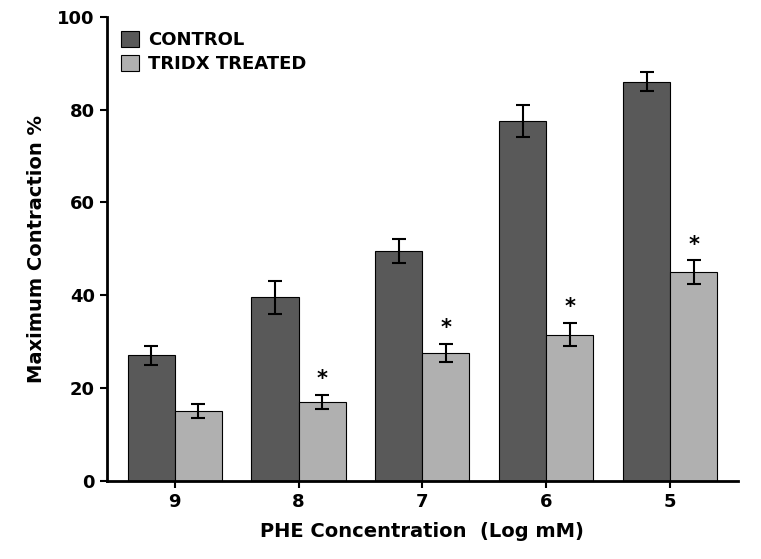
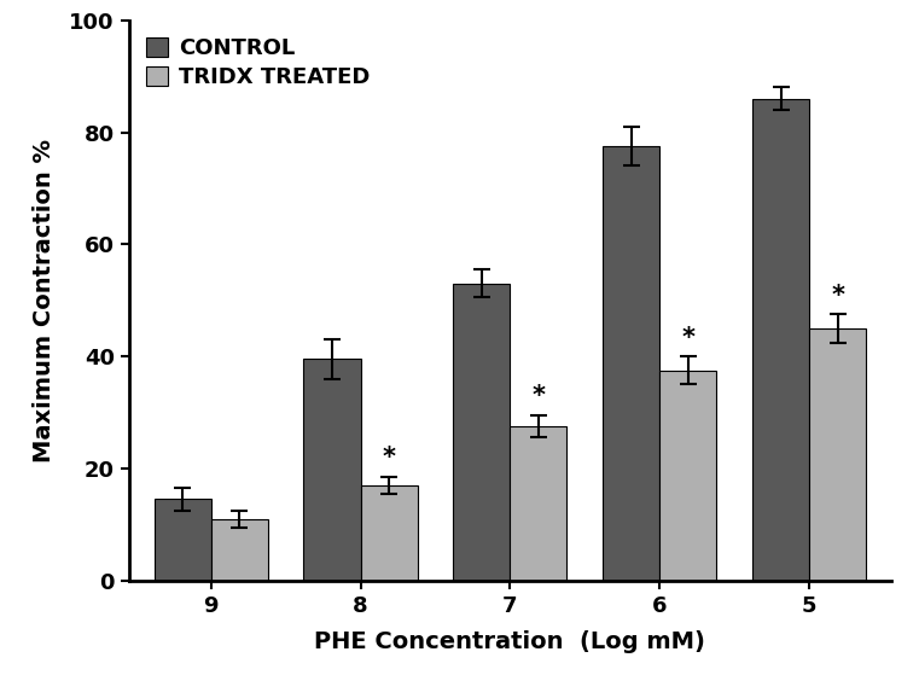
CONTROL/9: 27.0 -> 14.5
TRIDX TREATED/9: 15.0 -> 11.0
CONTROL/7: 49.5 -> 53.0
TRIDX TREATED/6: 31.5 -> 37.5
